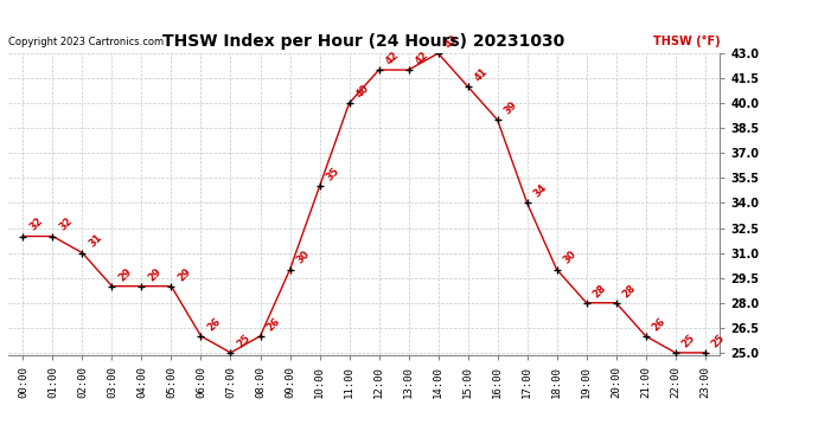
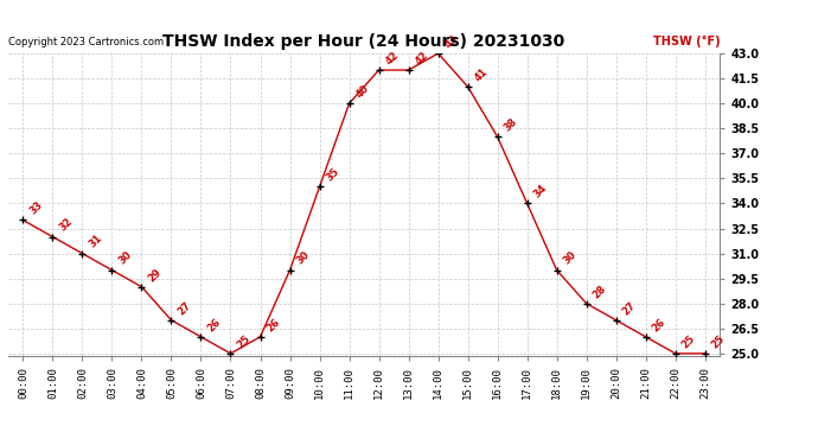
00:00: 32 -> 33
03:00: 29 -> 30
05:00: 29 -> 27
16:00: 39 -> 38
20:00: 28 -> 27
